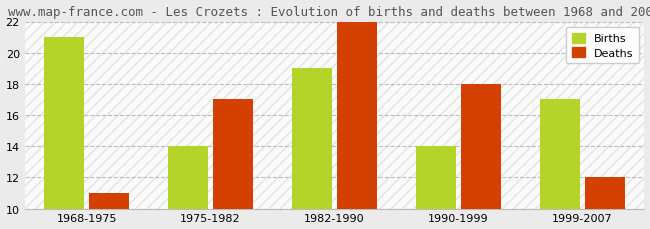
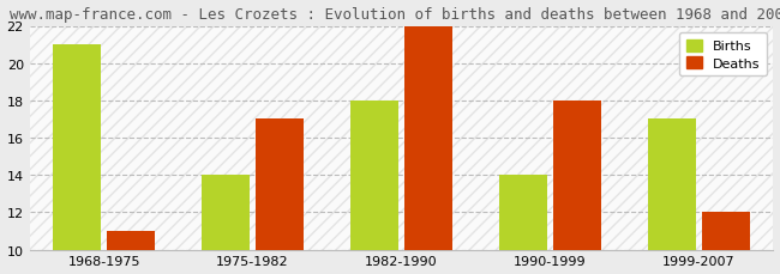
Births/1982-1990: 19 -> 18
